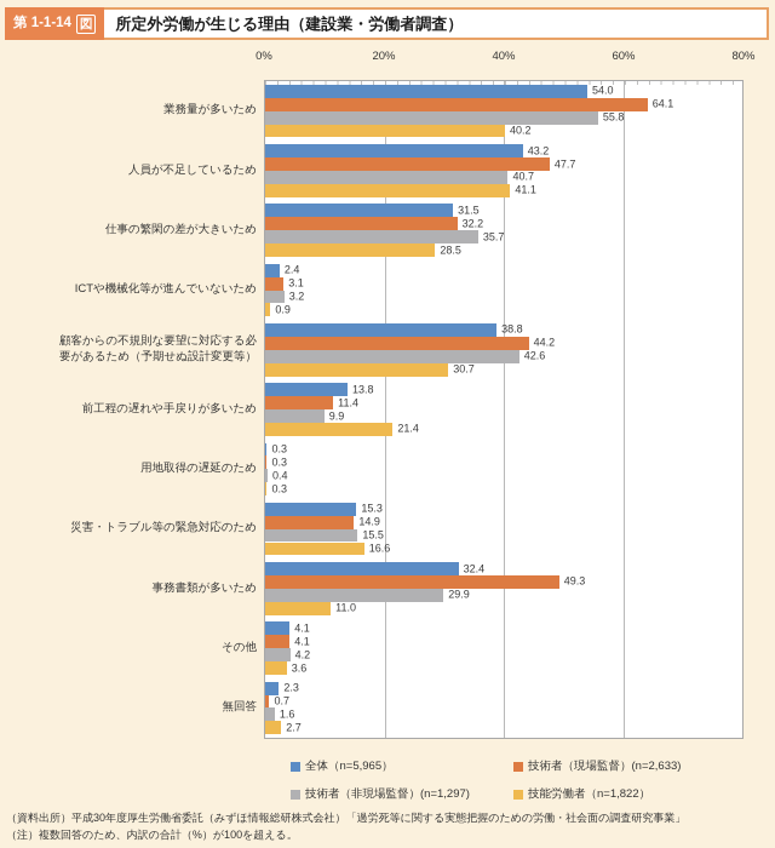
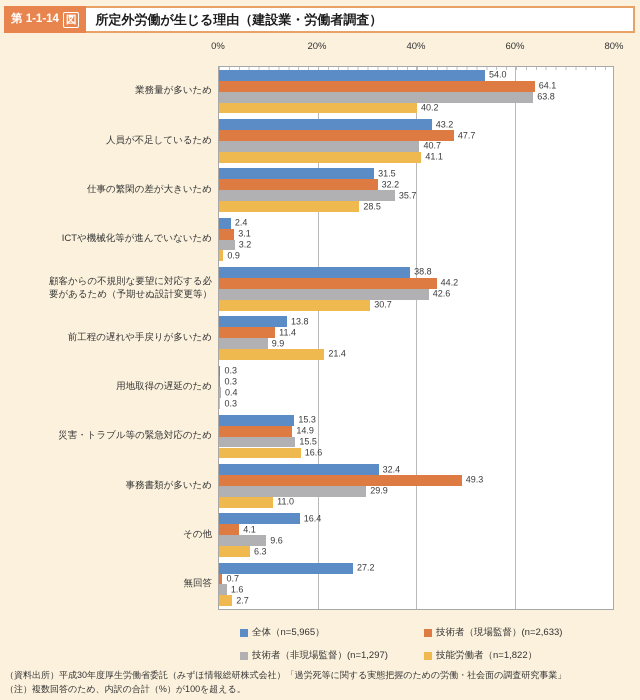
技術者（非現場監督）(n=1,297)/業務量が多いため: 55.8 -> 63.8
全体（n=5,965）/その他: 4.1 -> 16.4
技術者（非現場監督）(n=1,297)/その他: 4.2 -> 9.6
技能労働者（n=1,822）/その他: 3.6 -> 6.3
全体（n=5,965）/無回答: 2.3 -> 27.2
